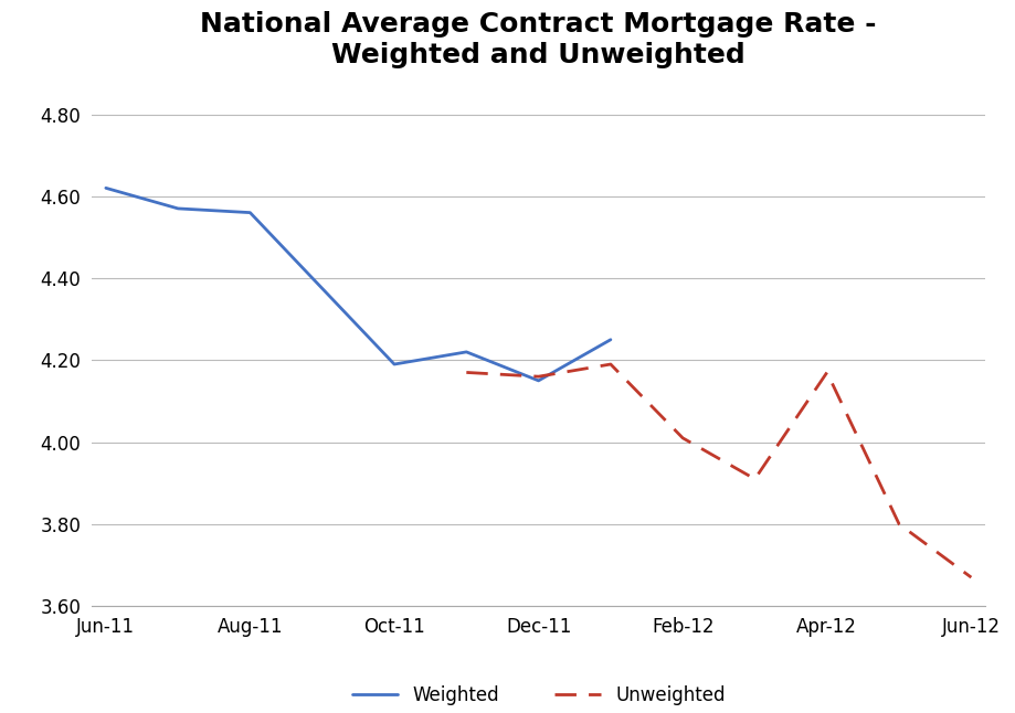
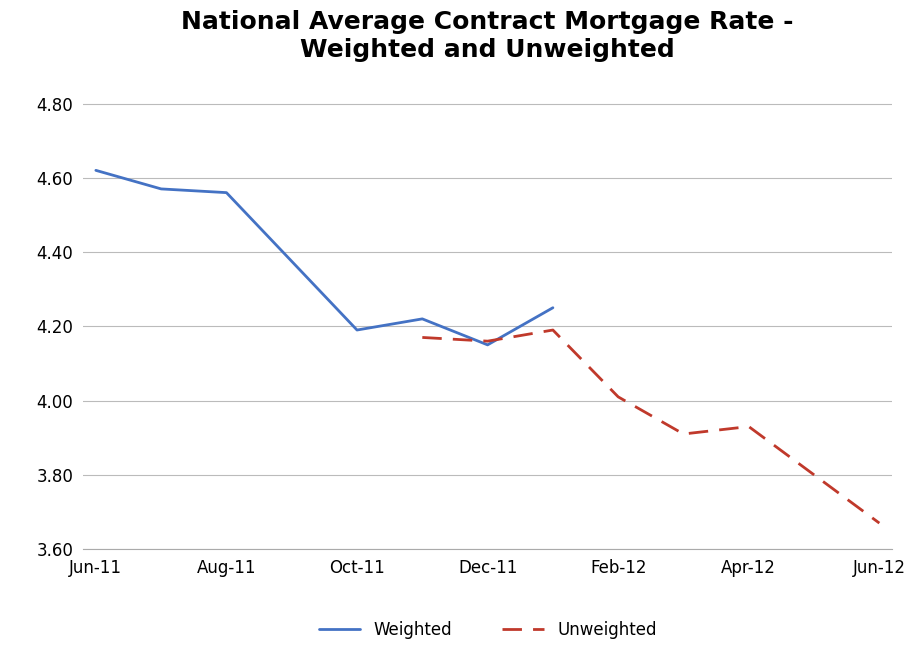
Unweighted/Apr-12: 4.17 -> 3.93
